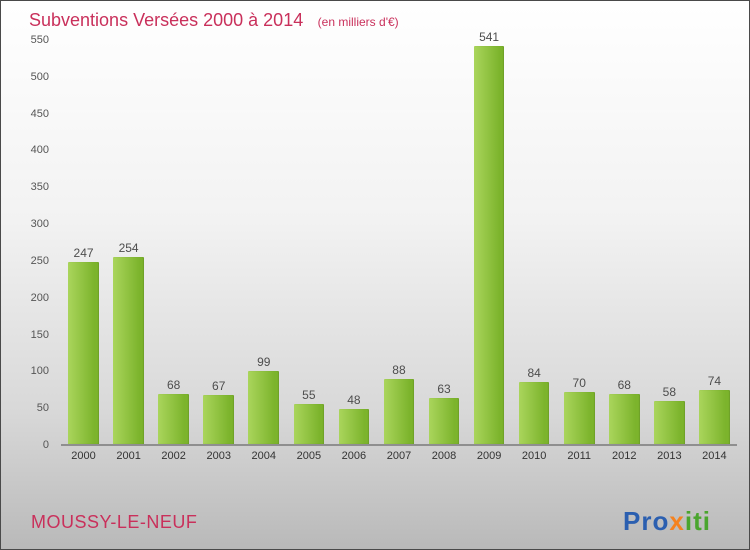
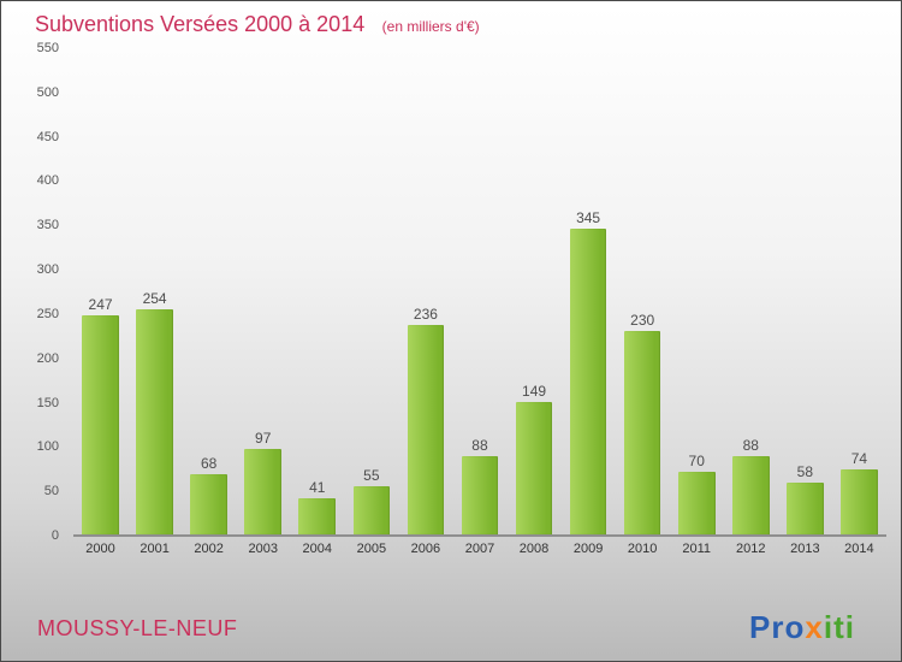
2003: 67 -> 97
2004: 99 -> 41
2006: 48 -> 236
2008: 63 -> 149
2009: 541 -> 345
2010: 84 -> 230
2012: 68 -> 88
